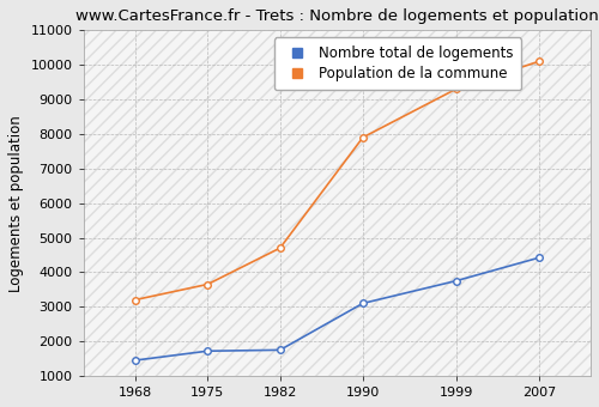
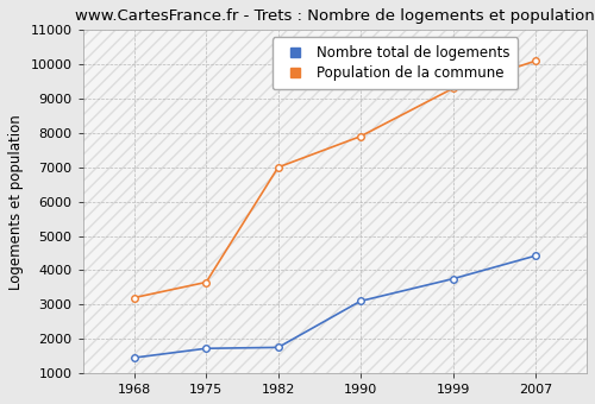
Population de la commune/1982: 4700 -> 7000
